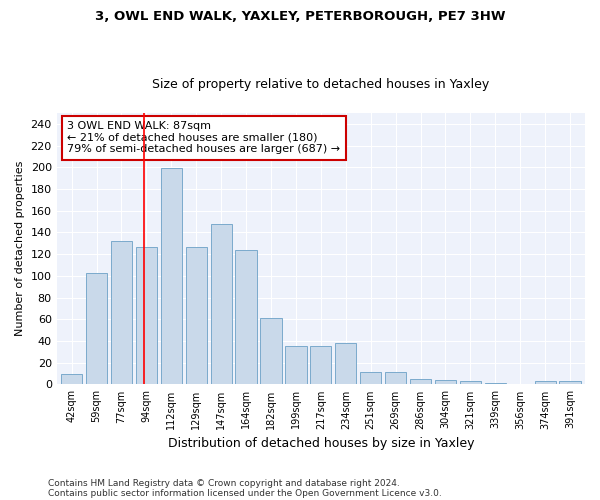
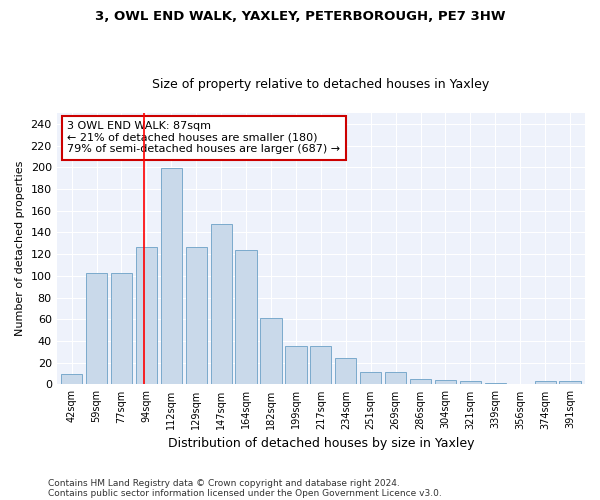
77sqm: 132 -> 103
234sqm: 38 -> 24
